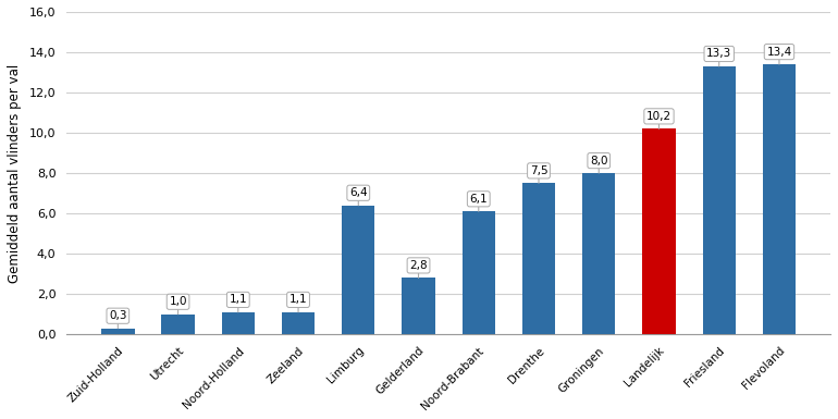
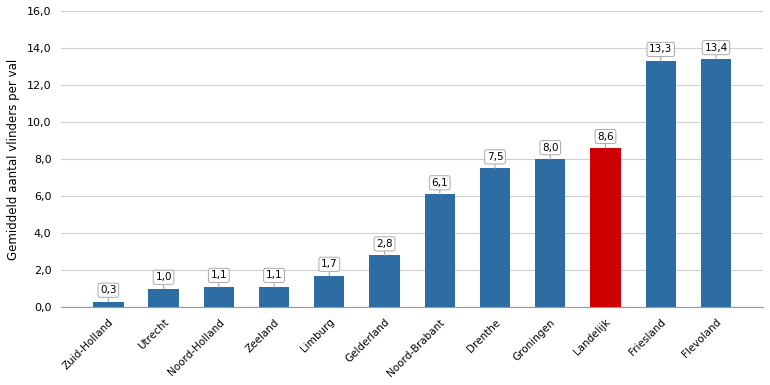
Limburg: 6,4 -> 1,7
Landelijk: 10,2 -> 8,6
